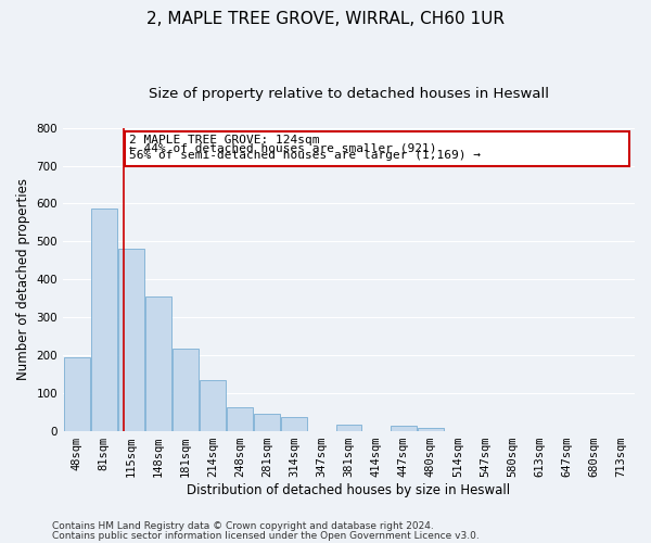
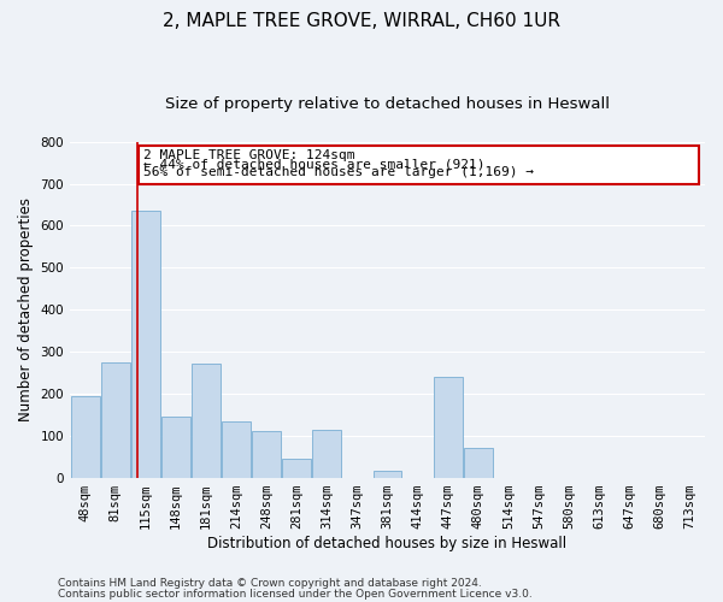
81sqm: 588 -> 275
115sqm: 481 -> 635
148sqm: 354 -> 145
181sqm: 216 -> 270
248sqm: 61 -> 110
314sqm: 37 -> 115
447sqm: 12 -> 240
480sqm: 7 -> 70
